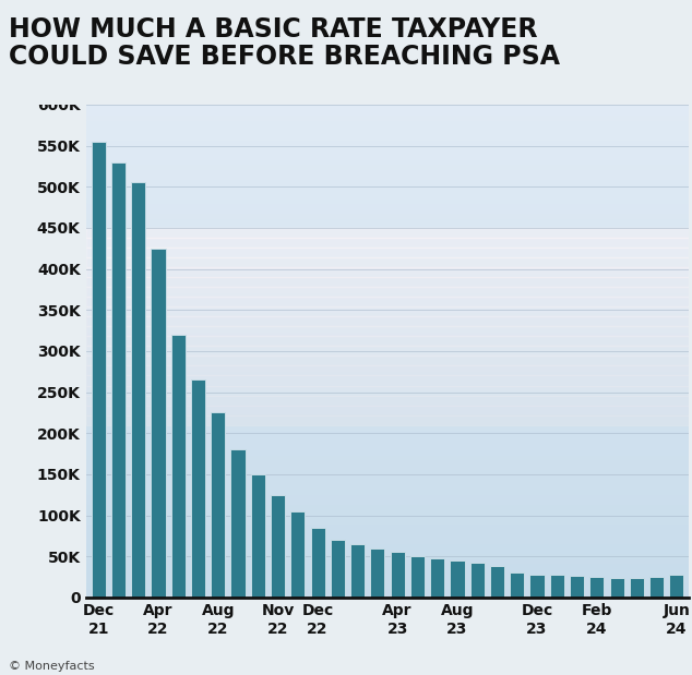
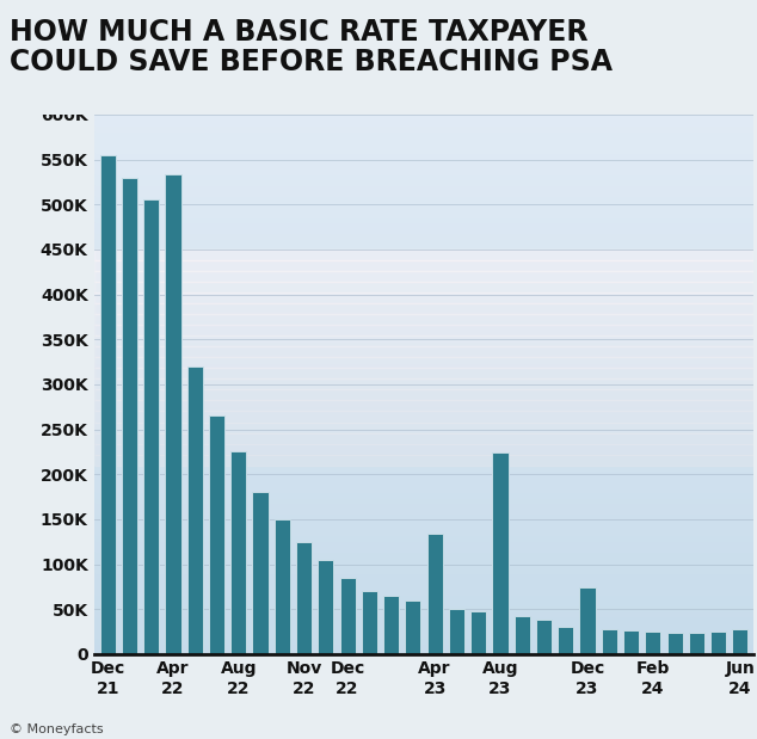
Apr 22: 425K -> 534K
Apr 23: 55K -> 134K
Aug 23: 45K -> 224K
Dec 23: 28K -> 74K
